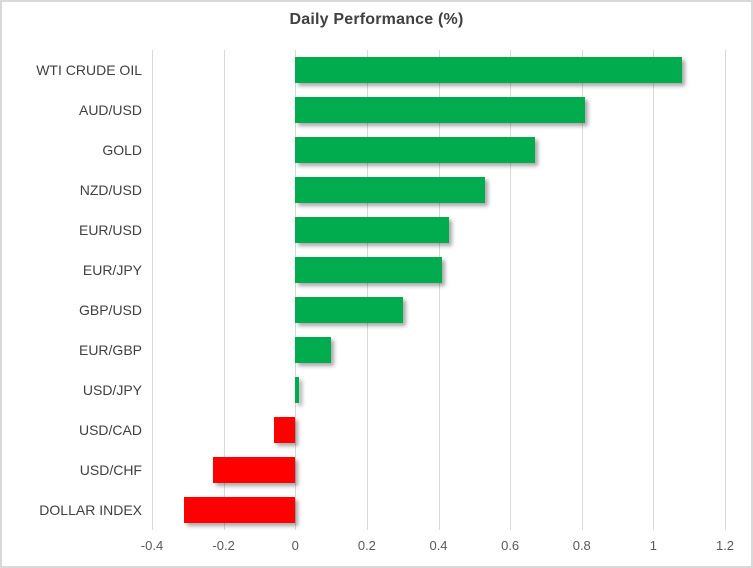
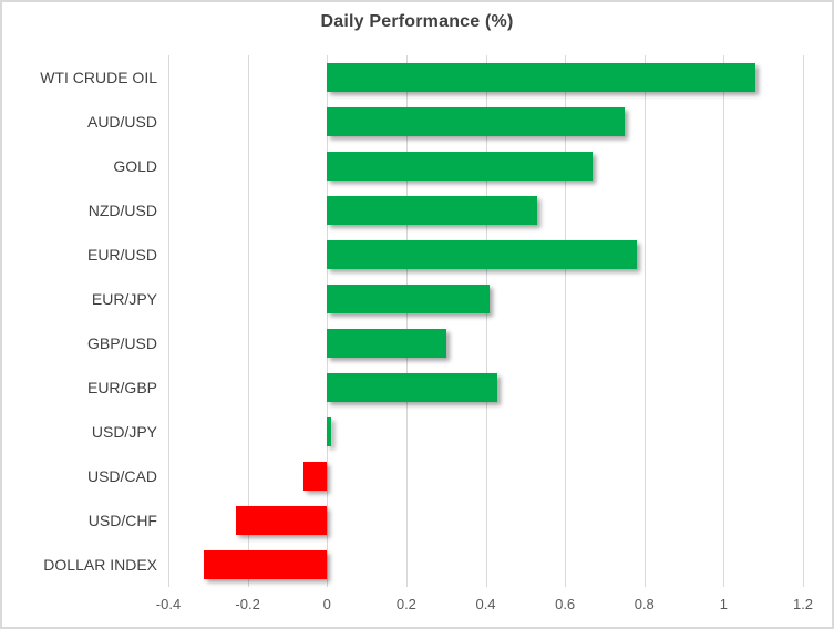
AUD/USD: 0.81 -> 0.75
EUR/USD: 0.43 -> 0.78
EUR/GBP: 0.10 -> 0.43
